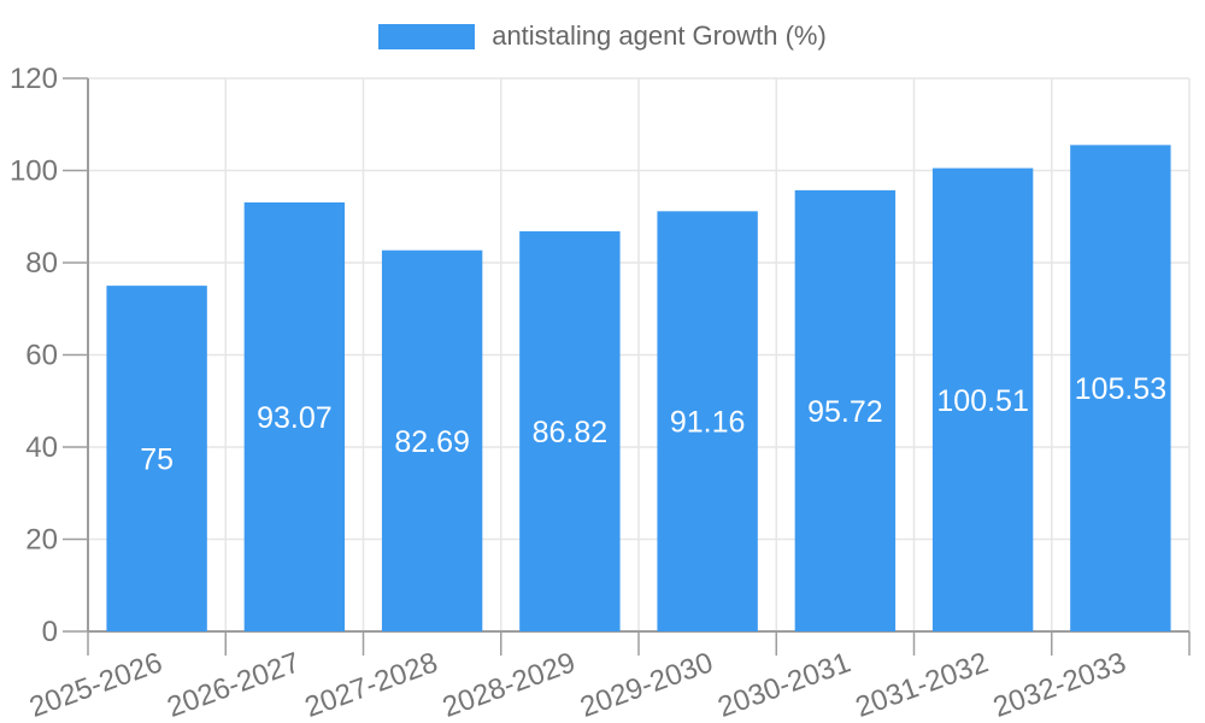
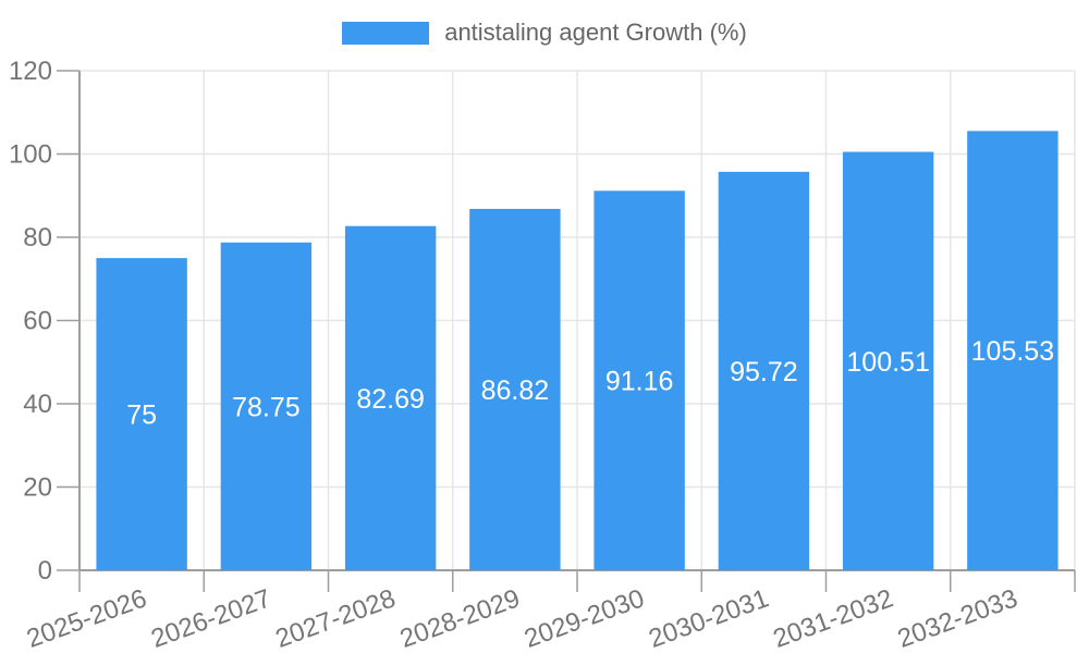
2026-2027: 93.07 -> 78.75
